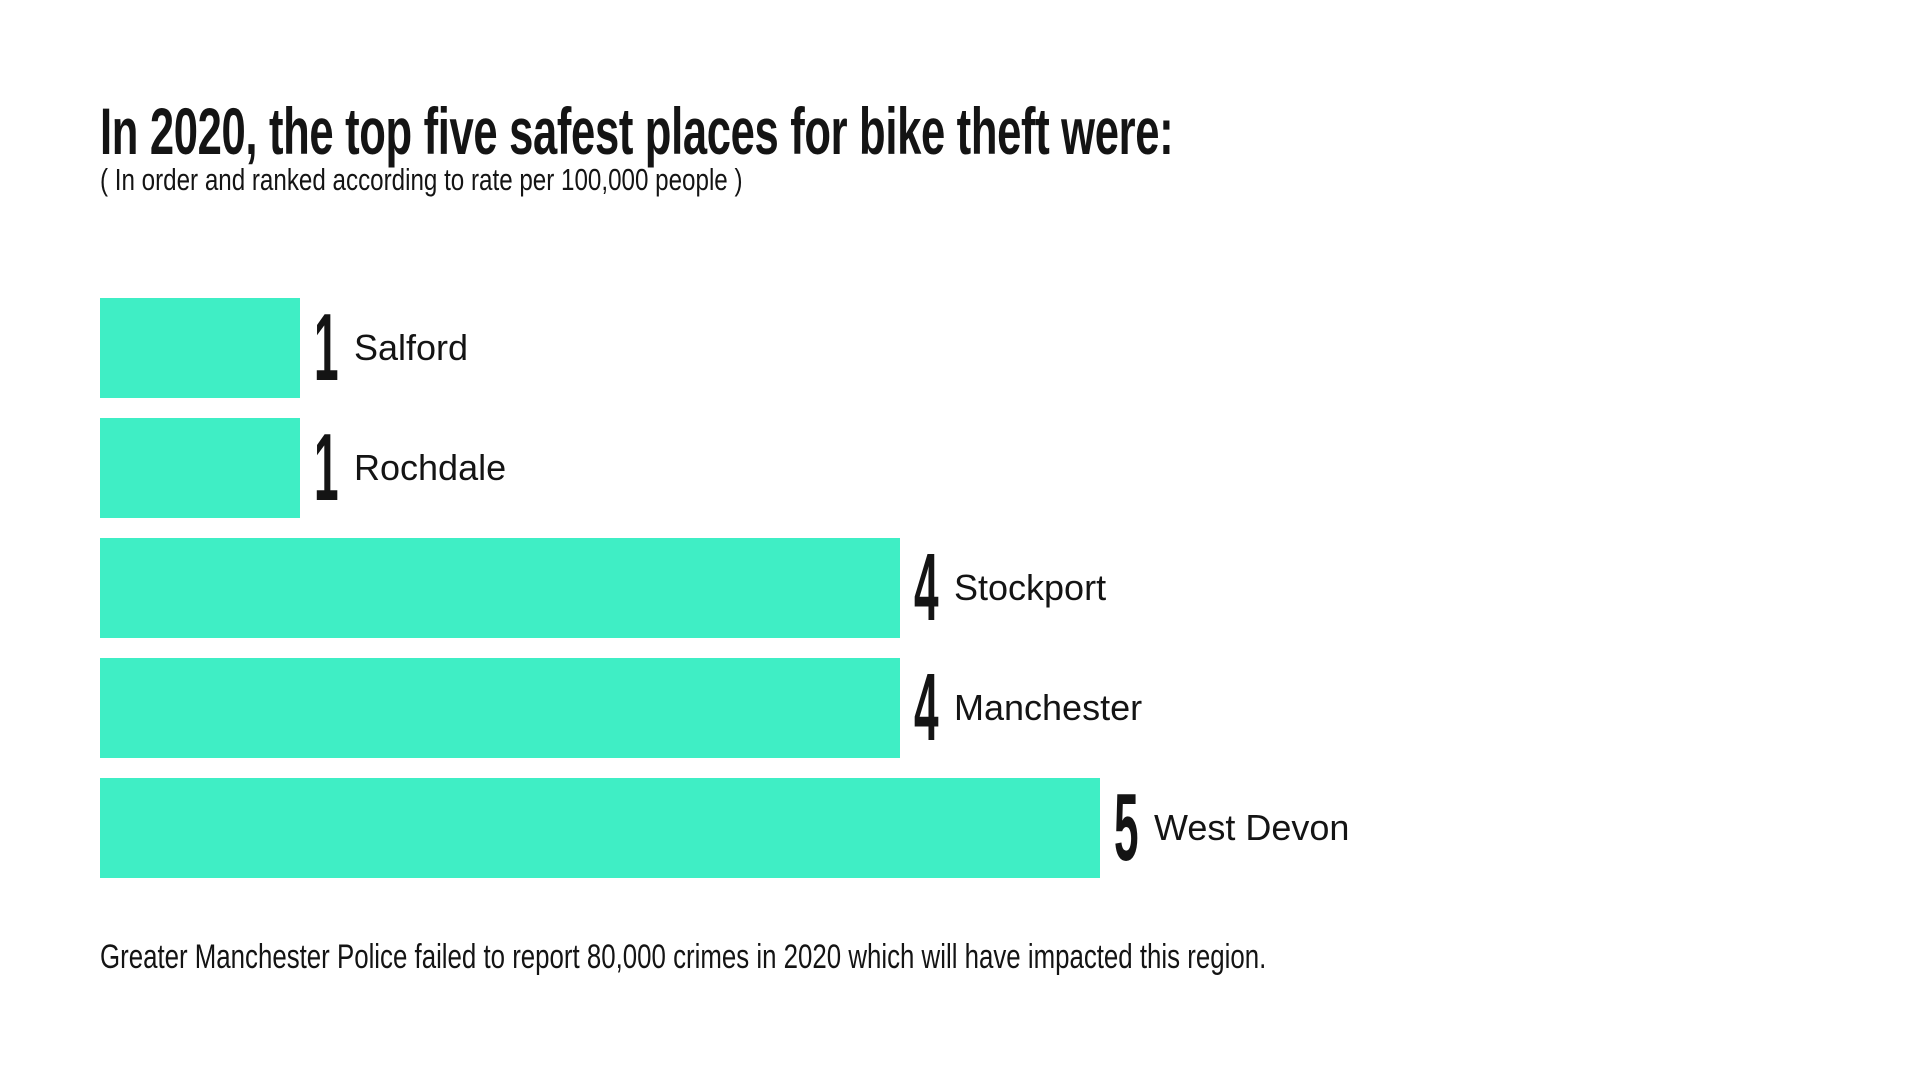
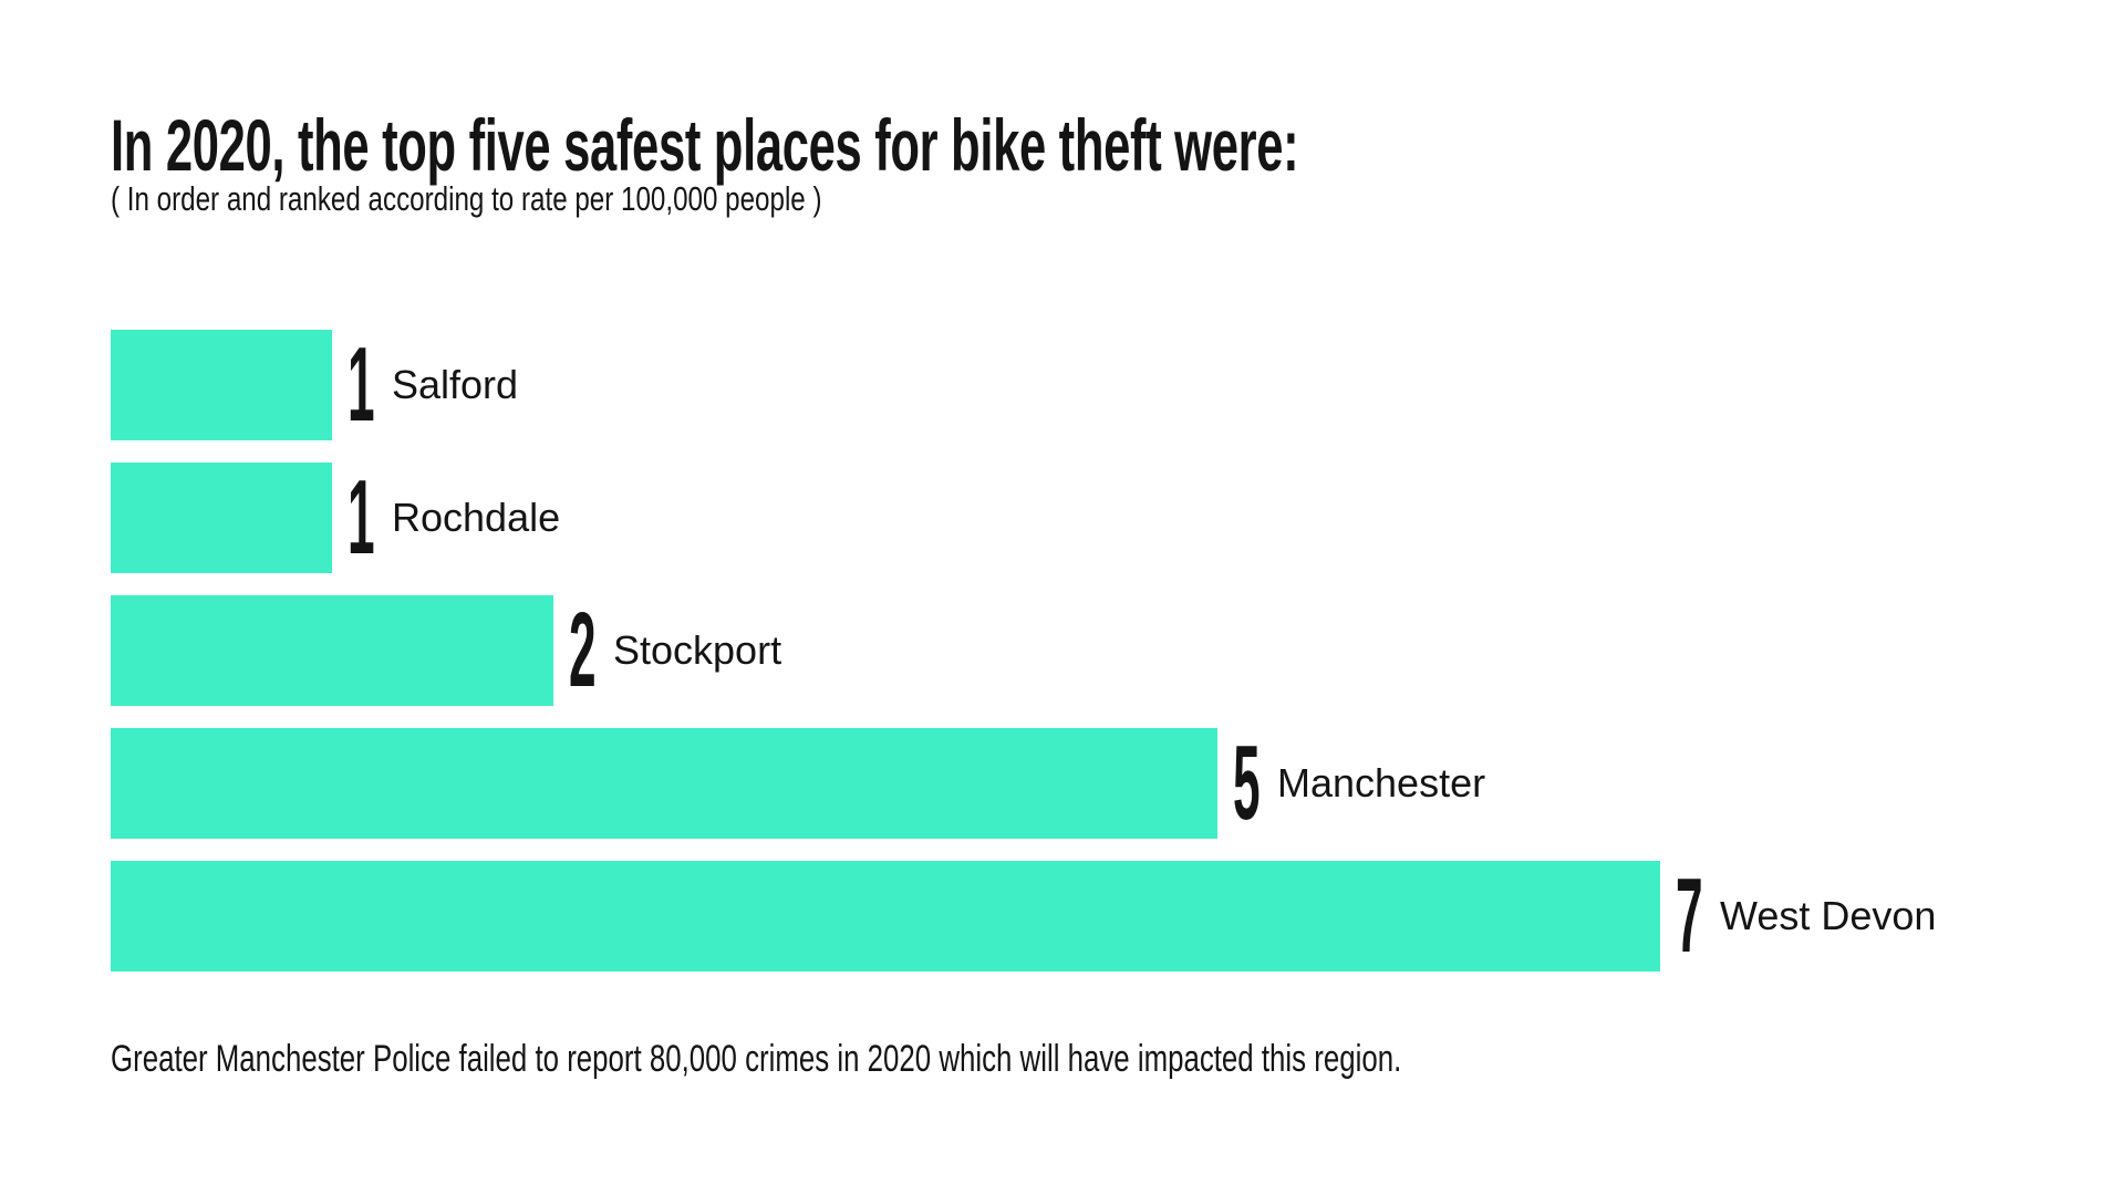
Stockport: 4 -> 2
Manchester: 4 -> 5
West Devon: 5 -> 7
